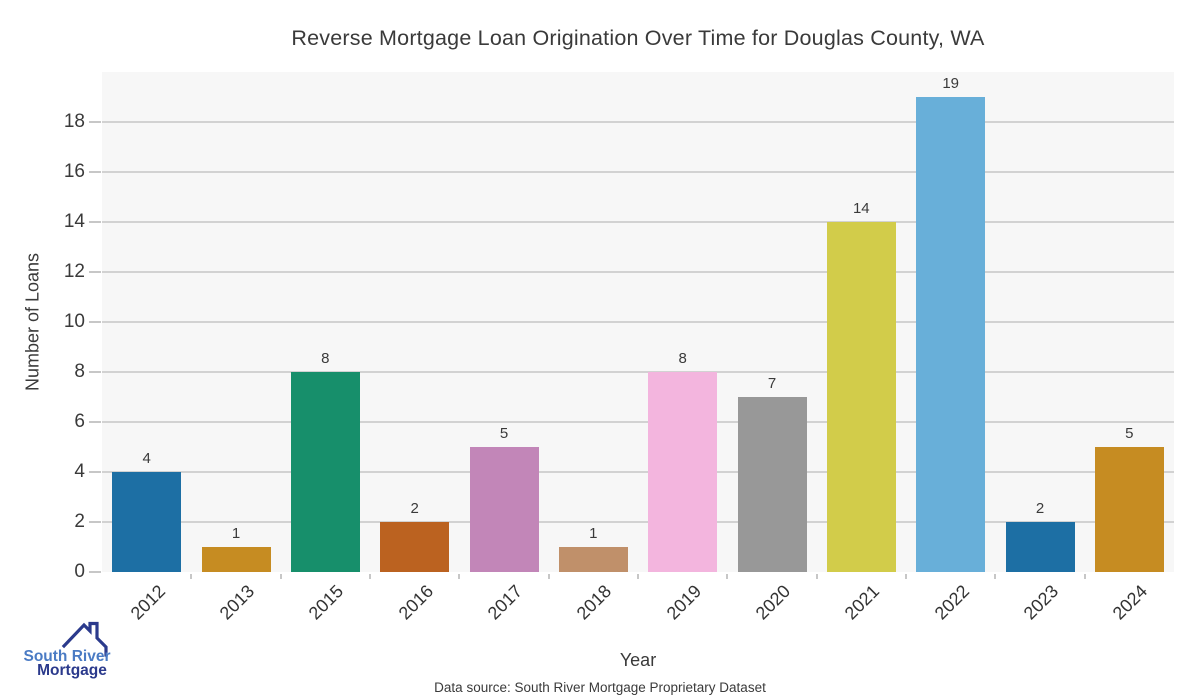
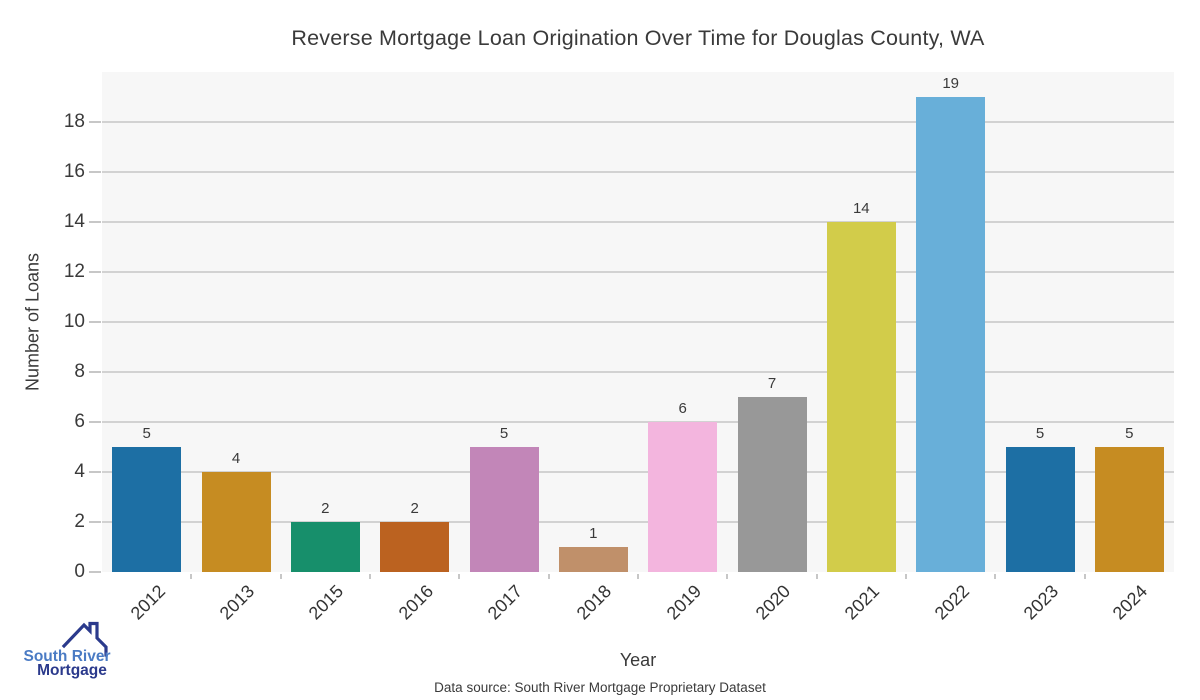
2012: 4 -> 5
2013: 1 -> 4
2015: 8 -> 2
2019: 8 -> 6
2023: 2 -> 5
